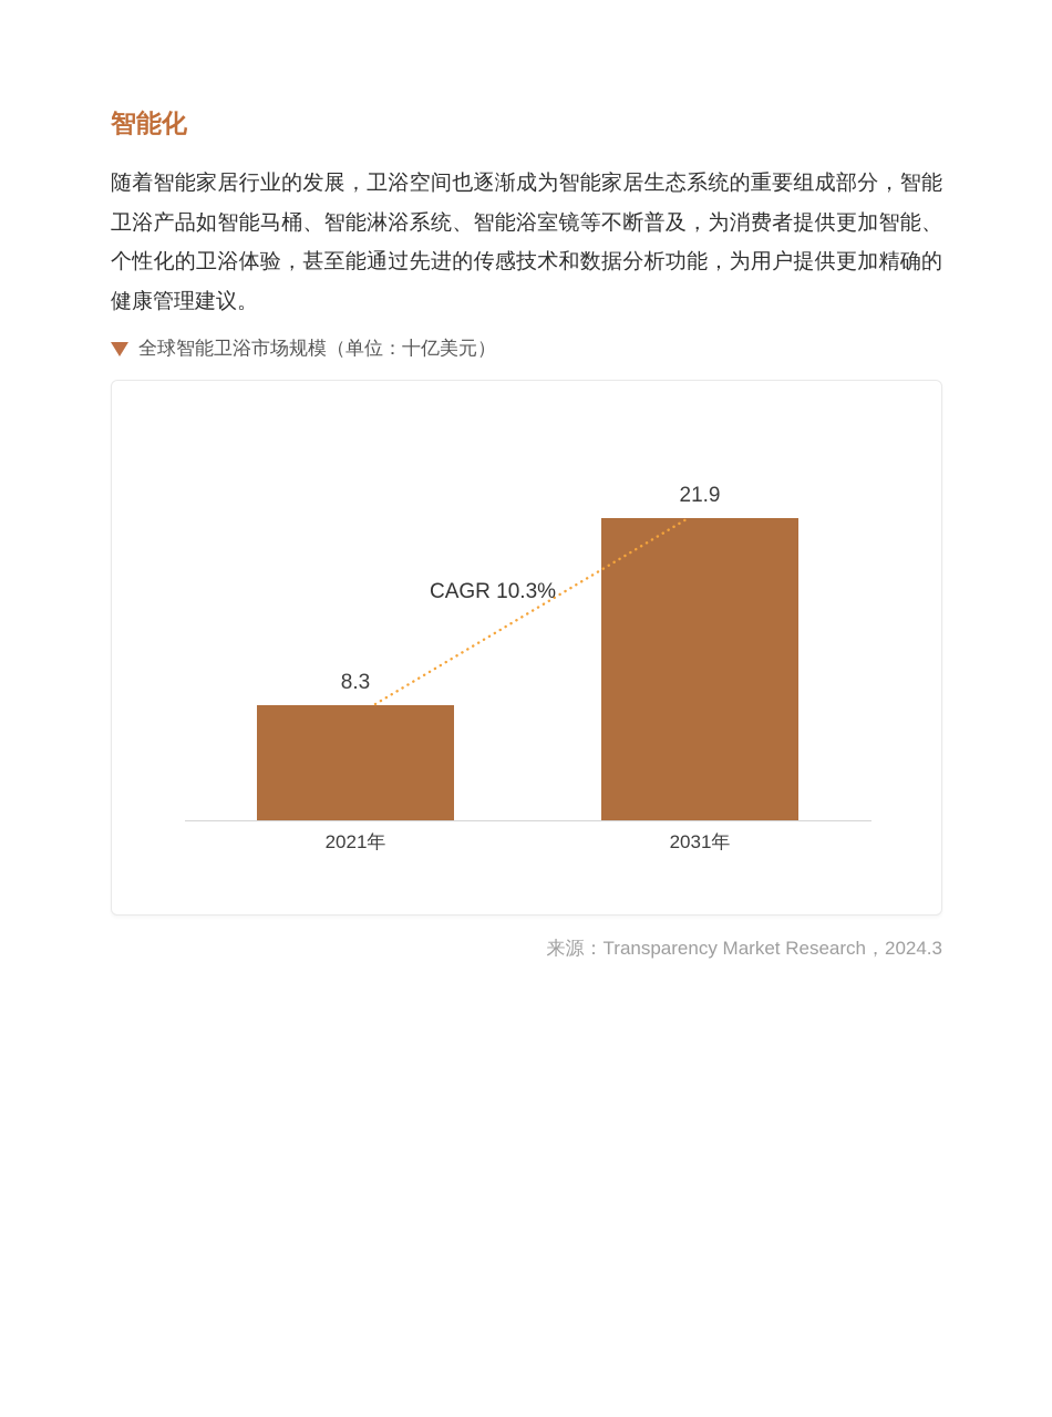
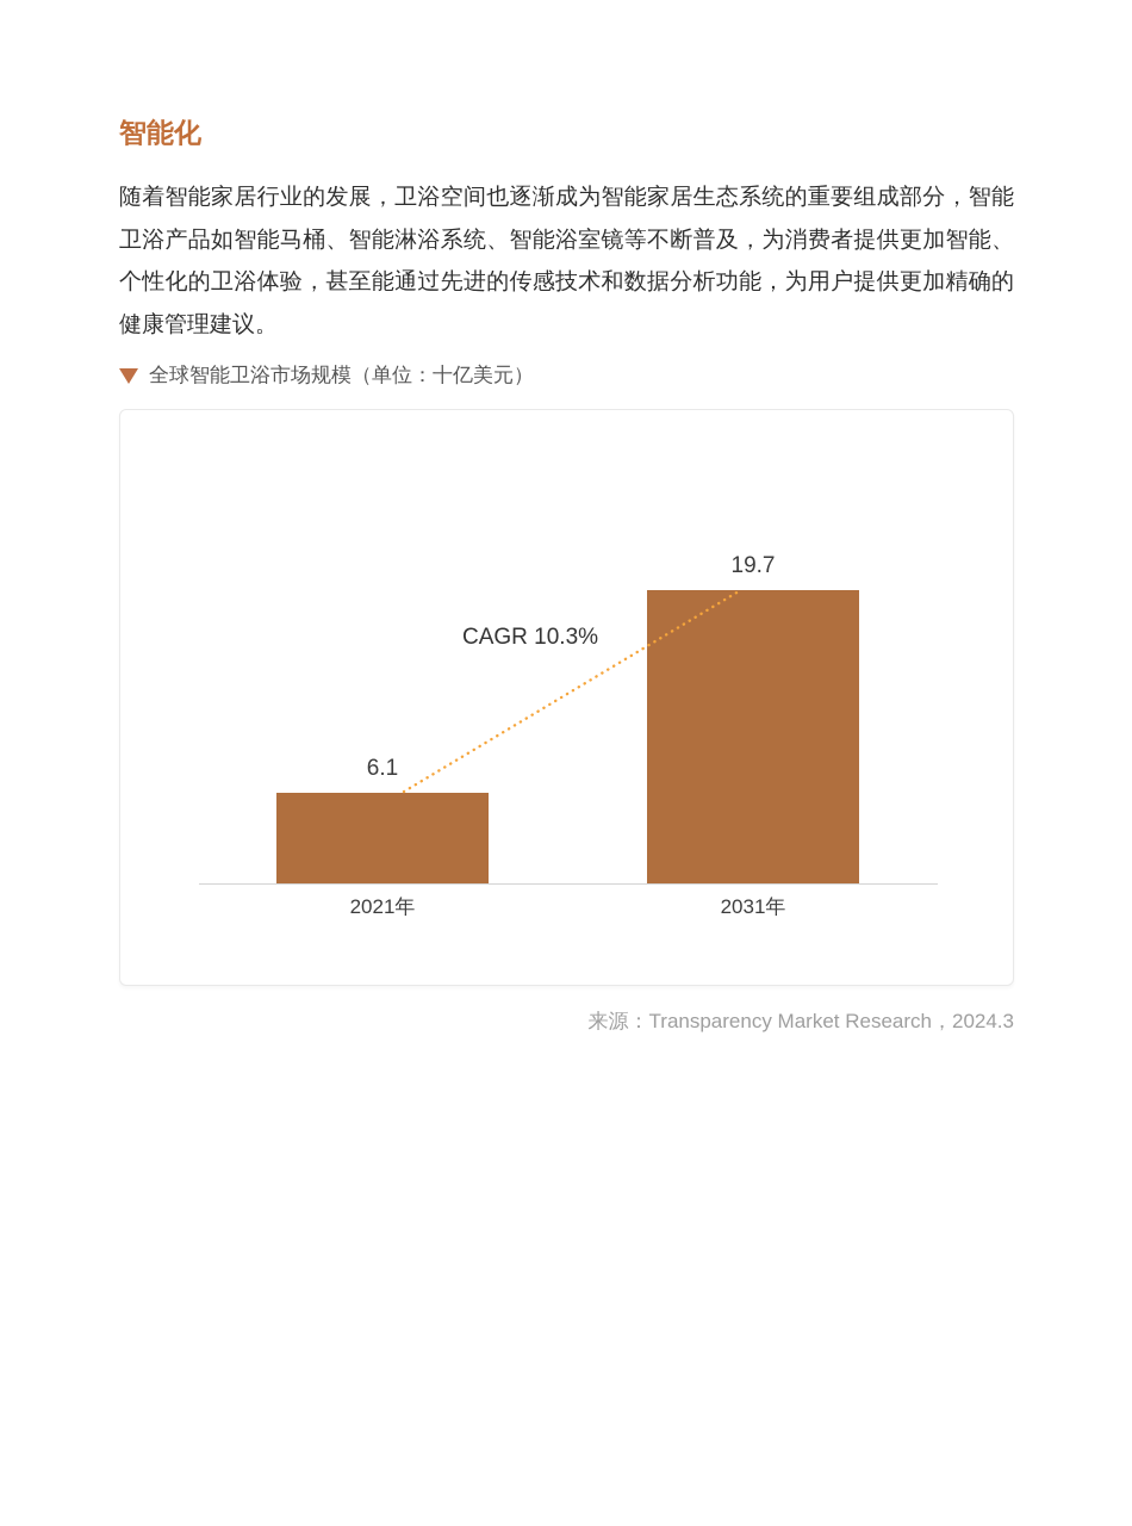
2021年: 8.3 -> 6.1
2031年: 21.9 -> 19.7
